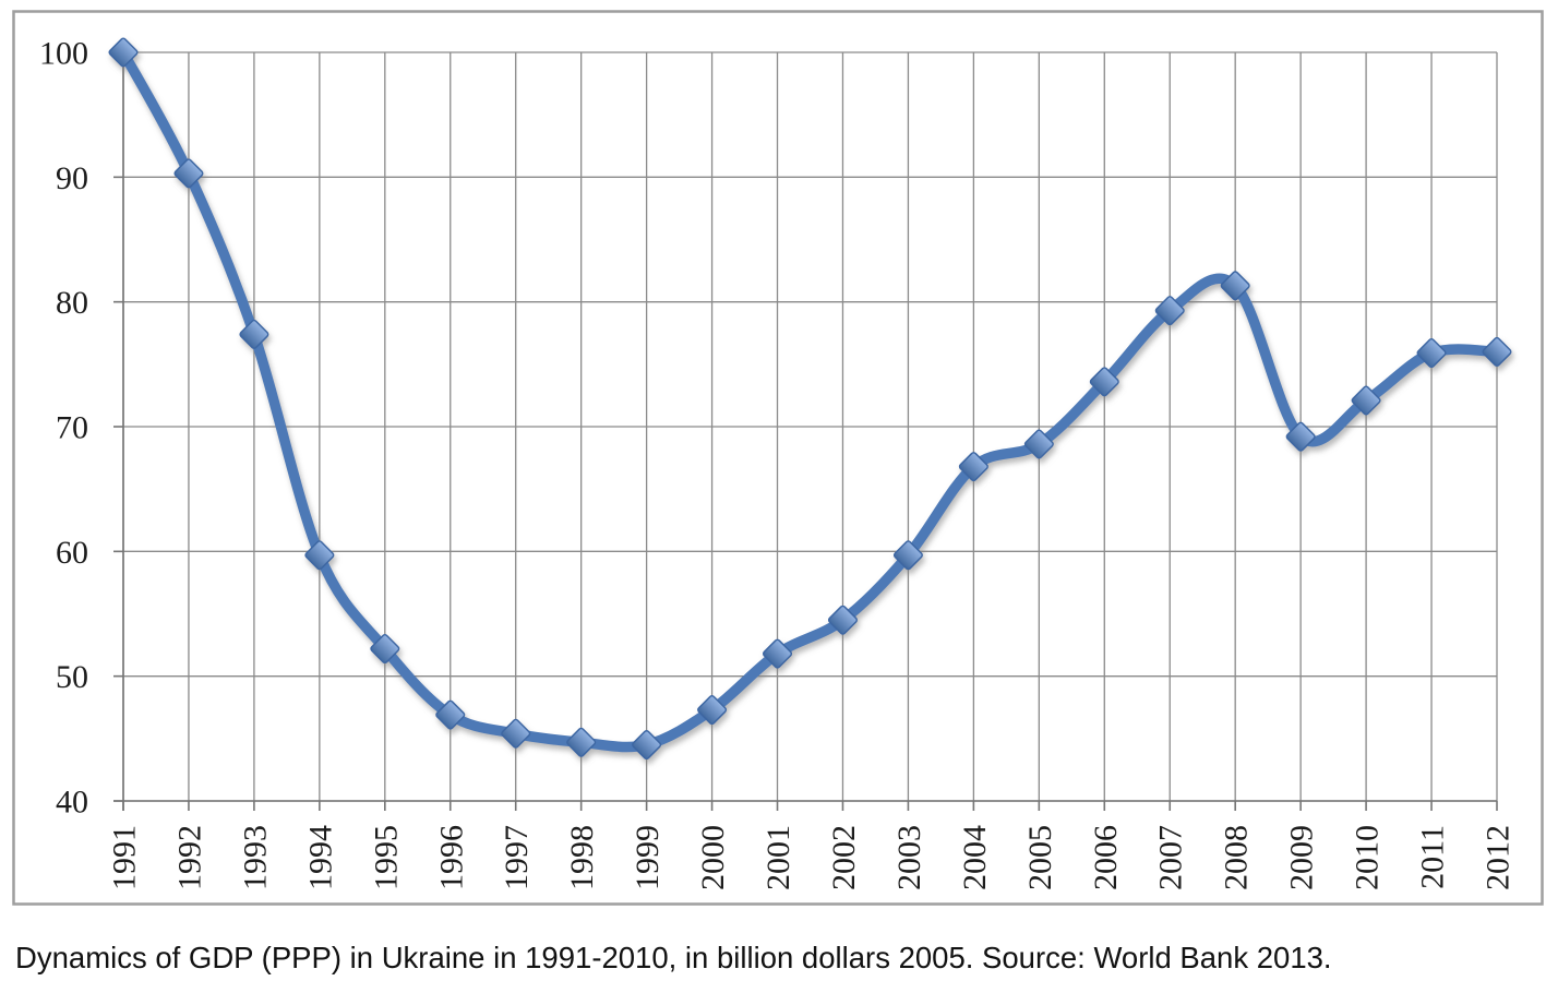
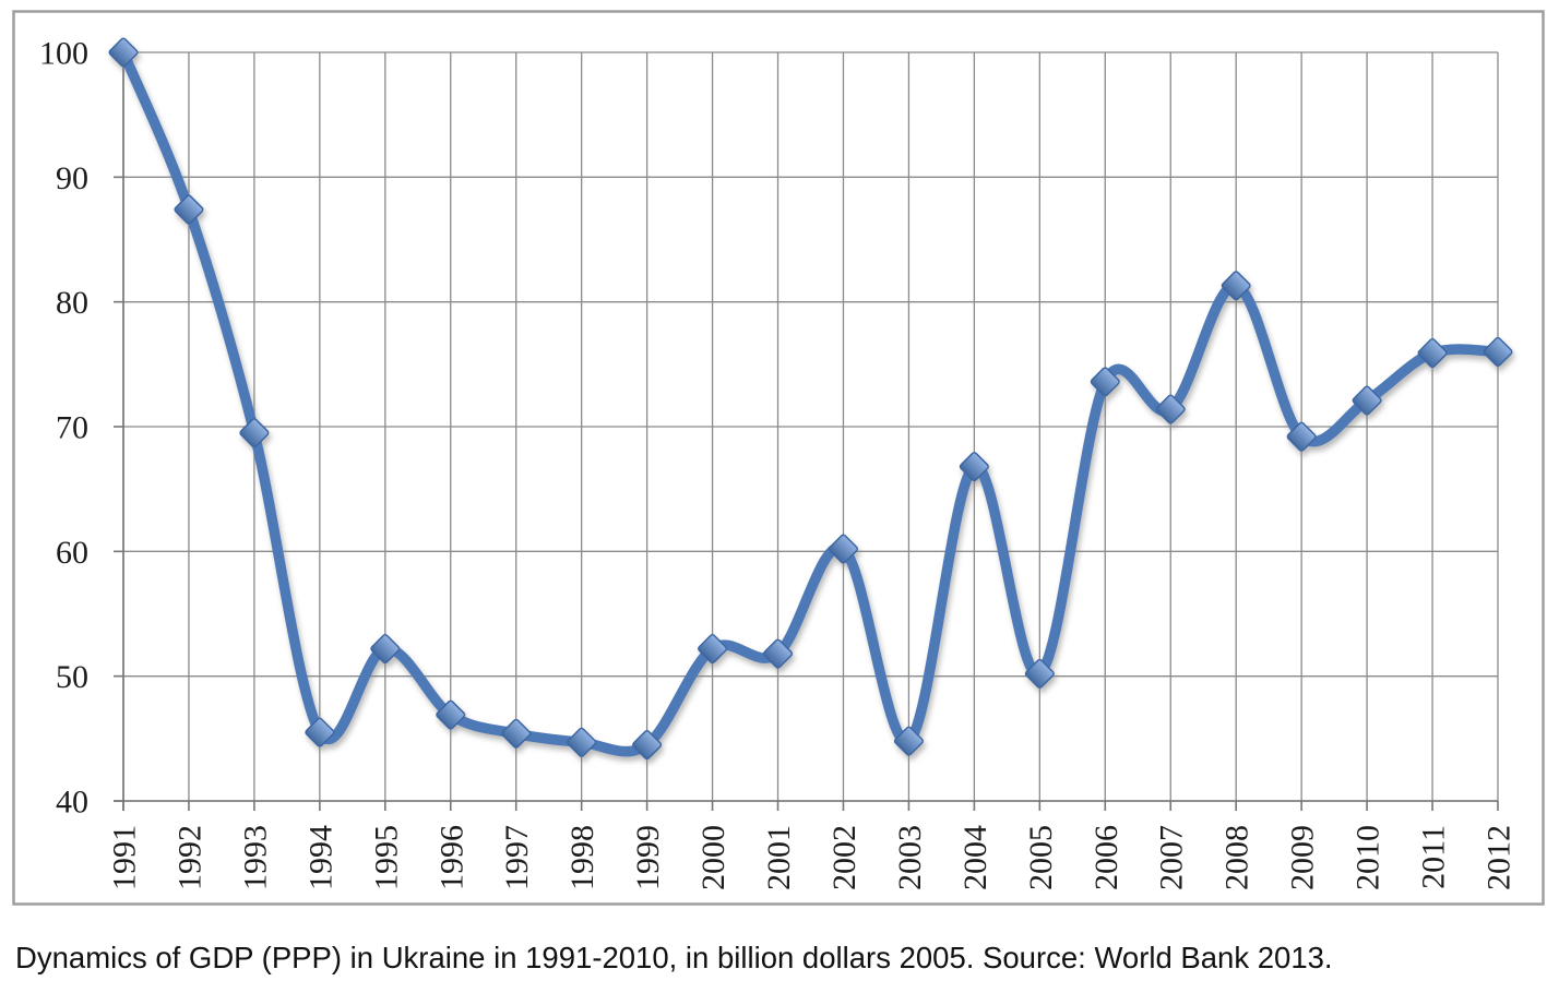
1992: 90.3 -> 87.4
1993: 77.4 -> 69.5
1994: 59.7 -> 45.5
2000: 47.3 -> 52.2
2002: 54.5 -> 60.2
2003: 59.7 -> 44.8
2005: 68.6 -> 50.2
2007: 79.3 -> 71.4
